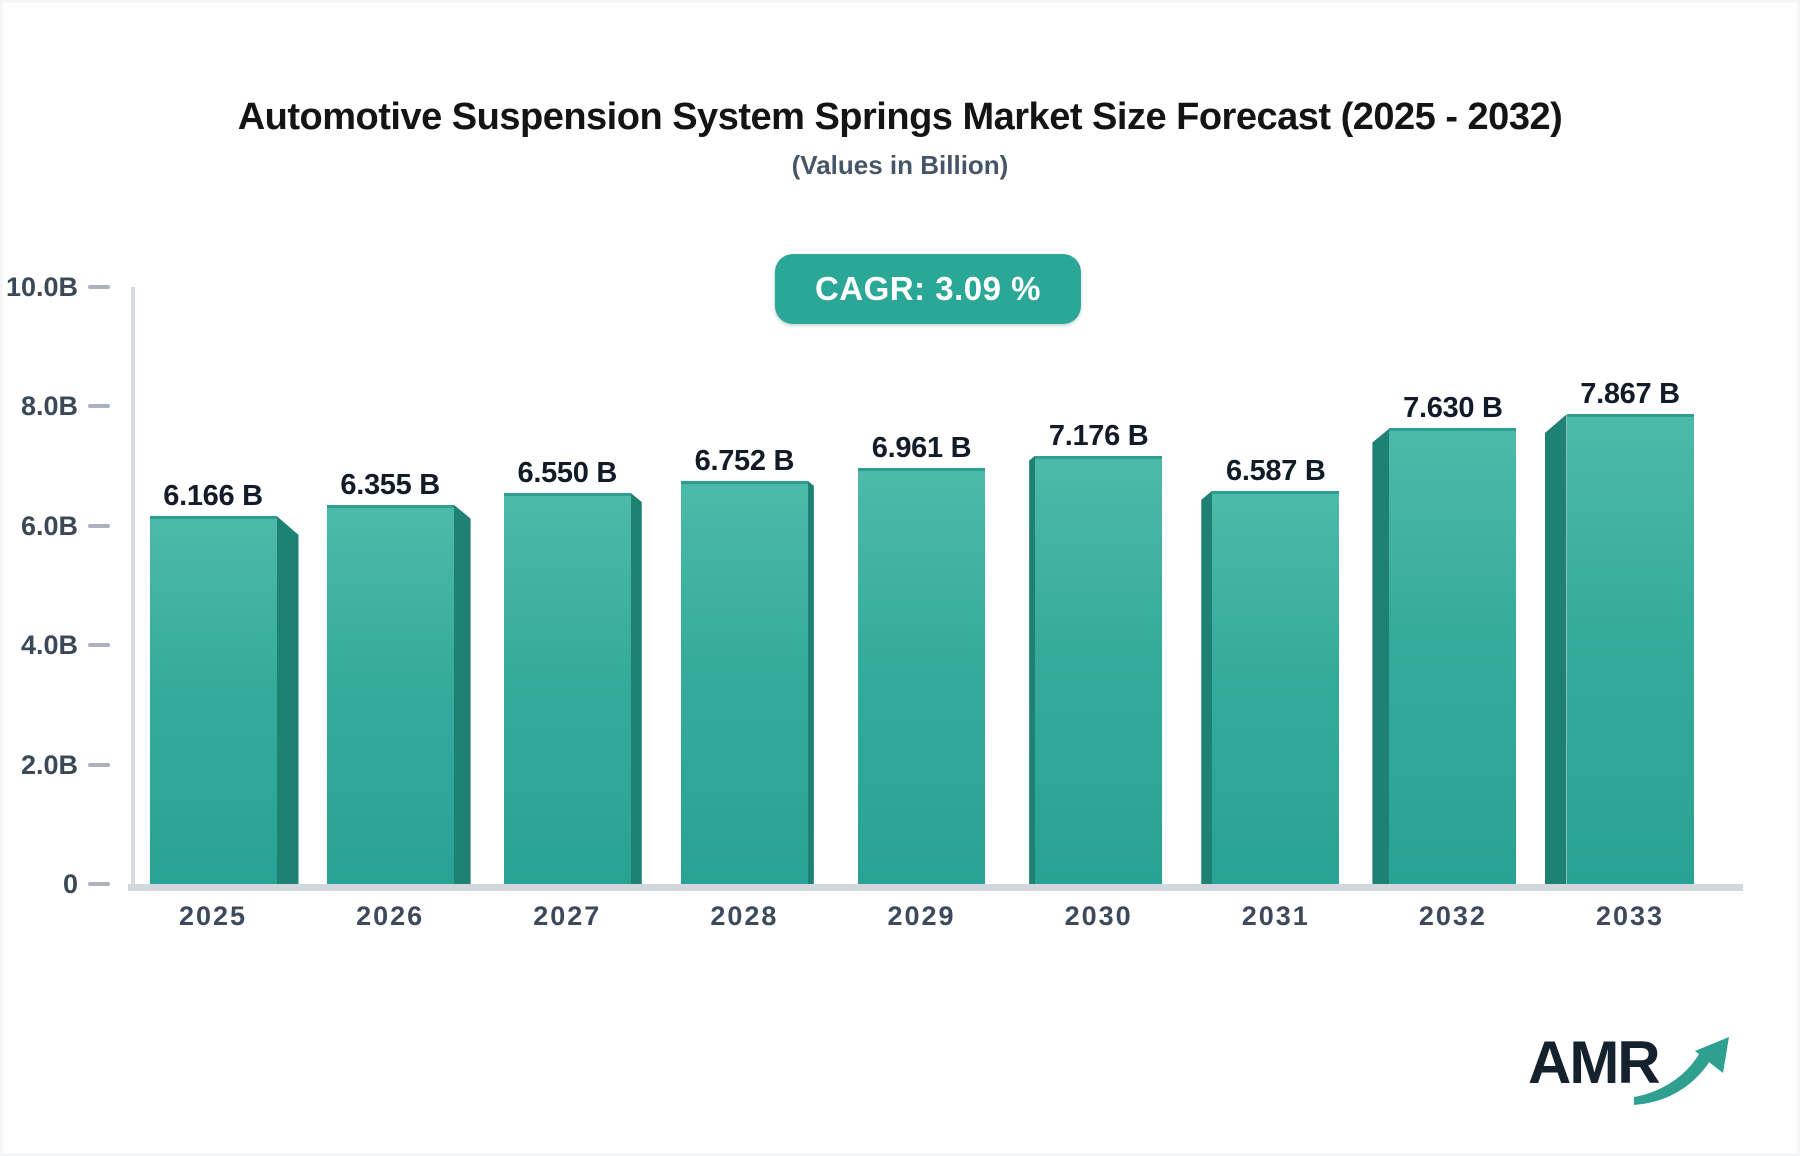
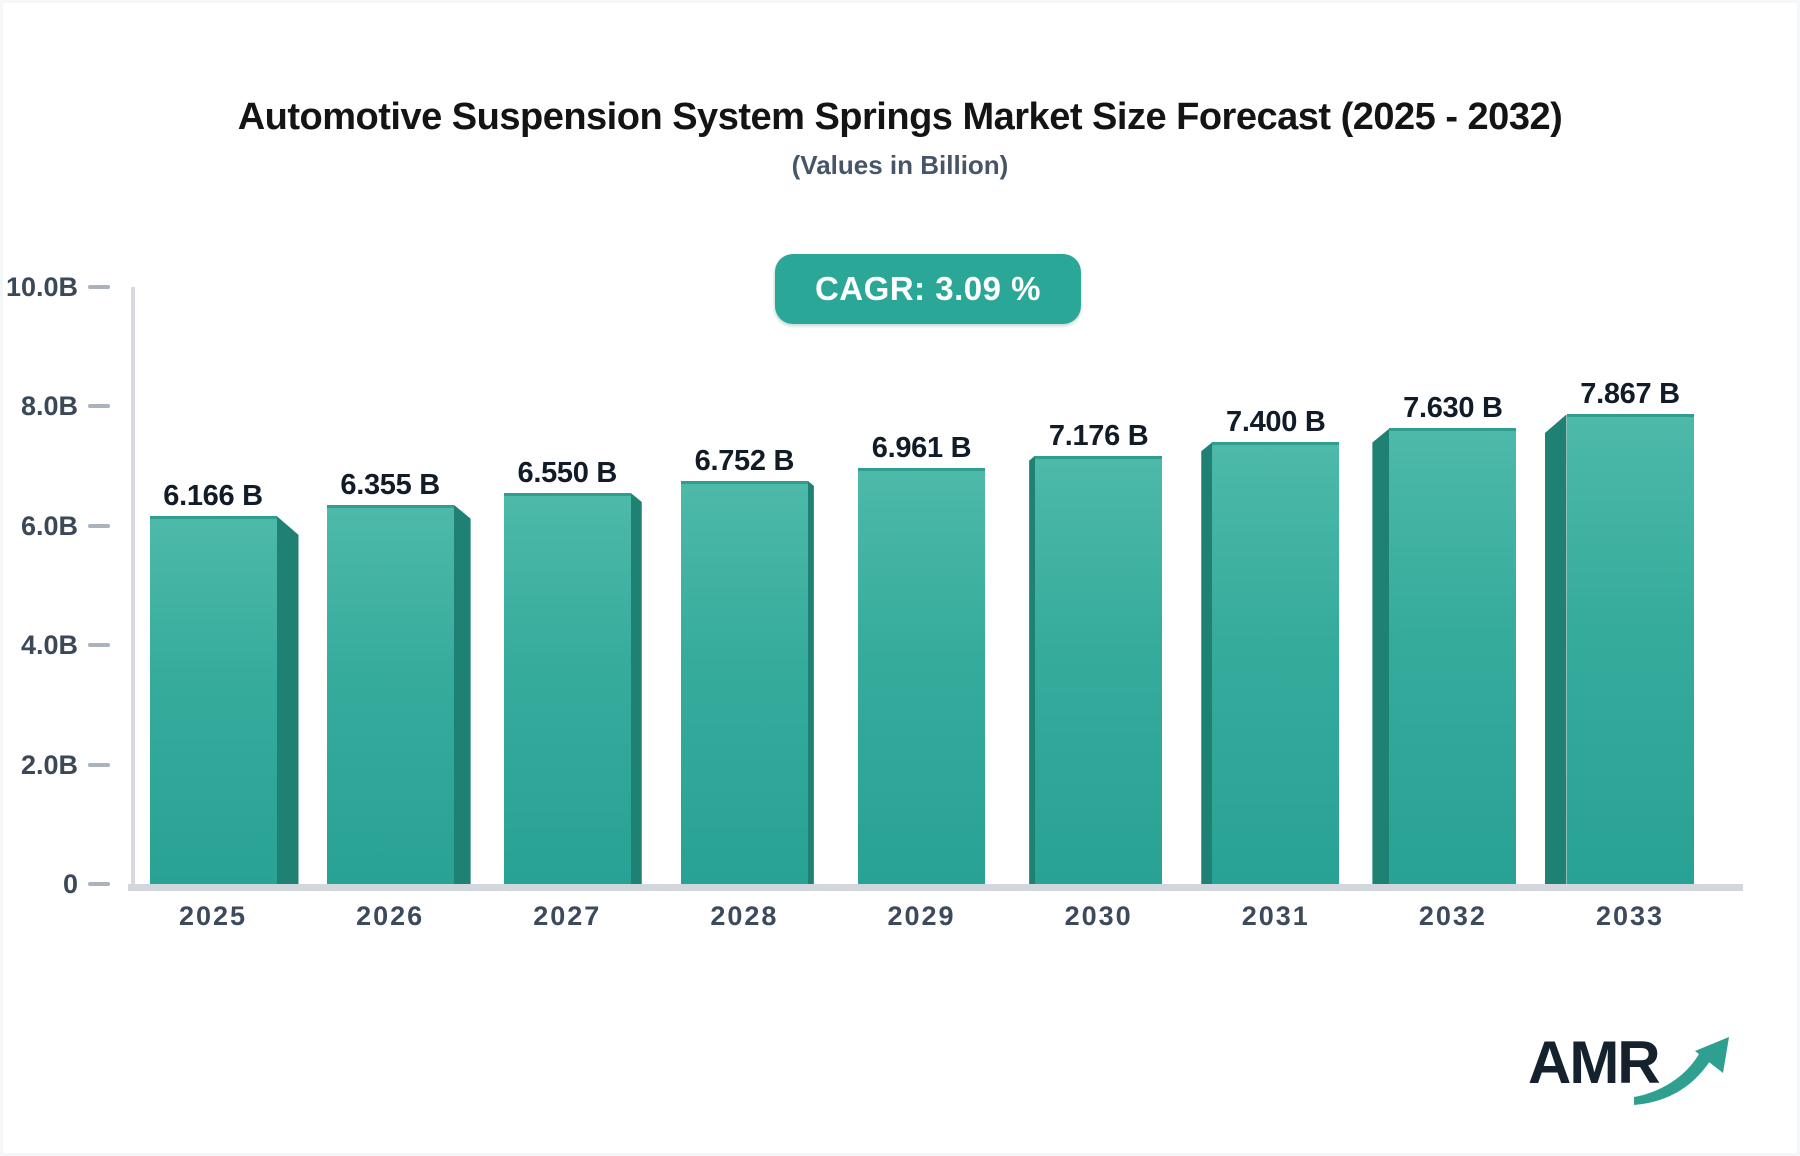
2031: 6.587 -> 7.400
